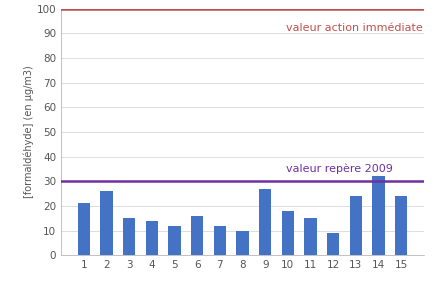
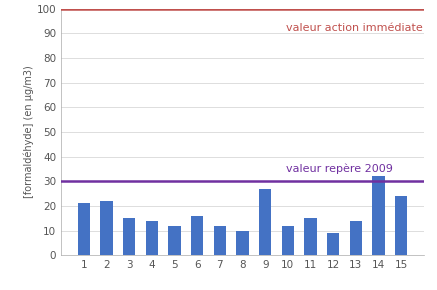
2: 26 -> 22
10: 18 -> 12
13: 24 -> 14
